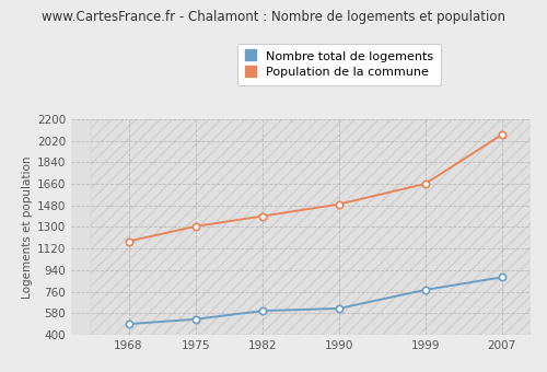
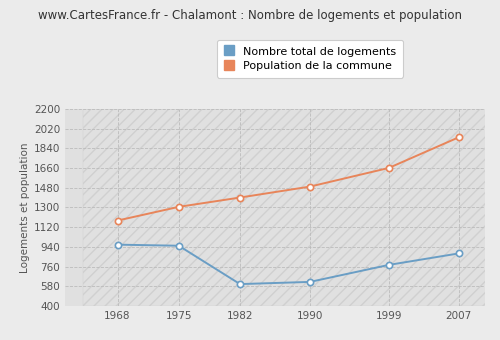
Nombre total de logements/1968: 490 -> 960
Nombre total de logements/1975: 530 -> 950
Population de la commune/2007: 2070 -> 1940
